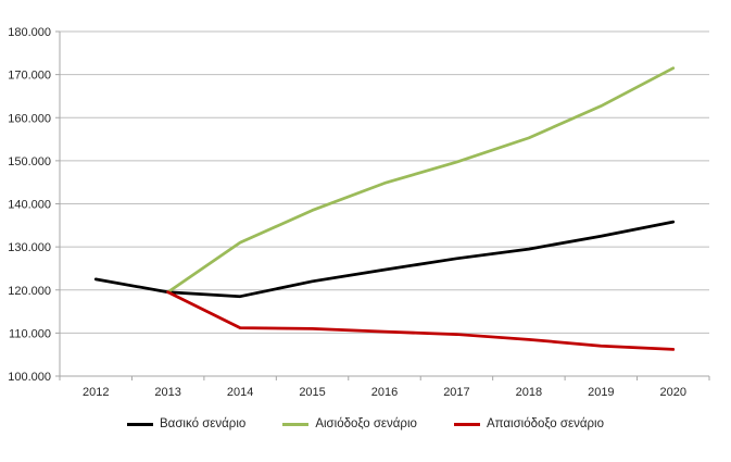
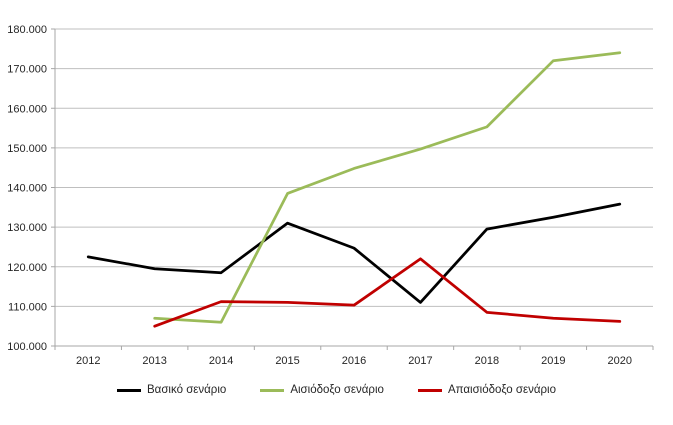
Αισιόδοξο σενάριο/2013: 120000 -> 107000
Απαισιόδοξο σενάριο/2013: 120000 -> 105000
Αισιόδοξο σενάριο/2014: 131000 -> 106000
Βασικό σενάριο/2015: 122000 -> 131000
Βασικό σενάριο/2017: 127000 -> 111000
Απαισιόδοξο σενάριο/2017: 110000 -> 122000
Αισιόδοξο σενάριο/2019: 163000 -> 172000
Αισιόδοξο σενάριο/2020: 172000 -> 174000
